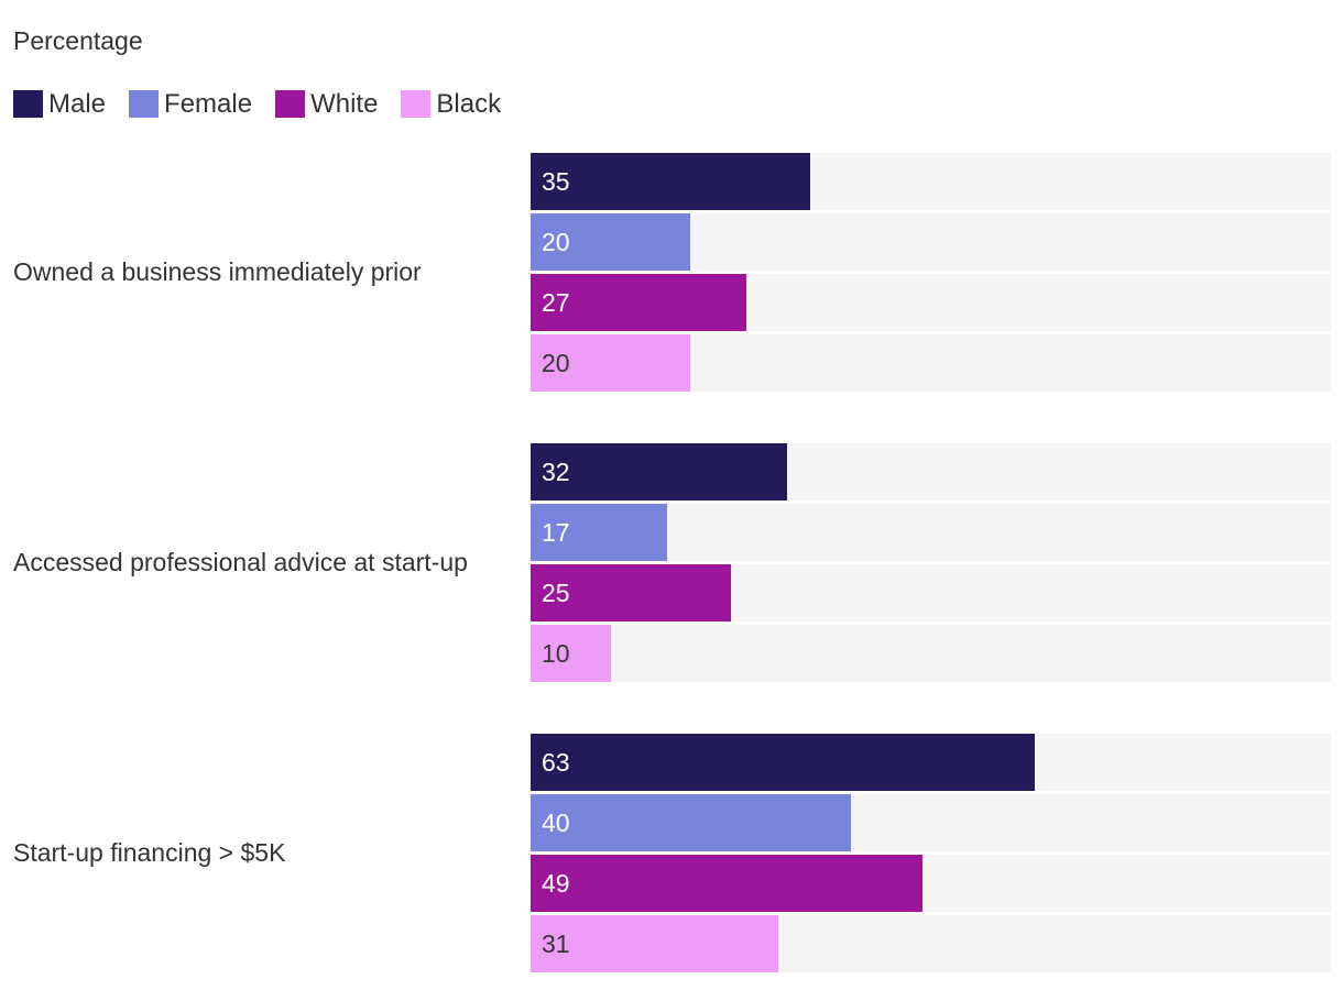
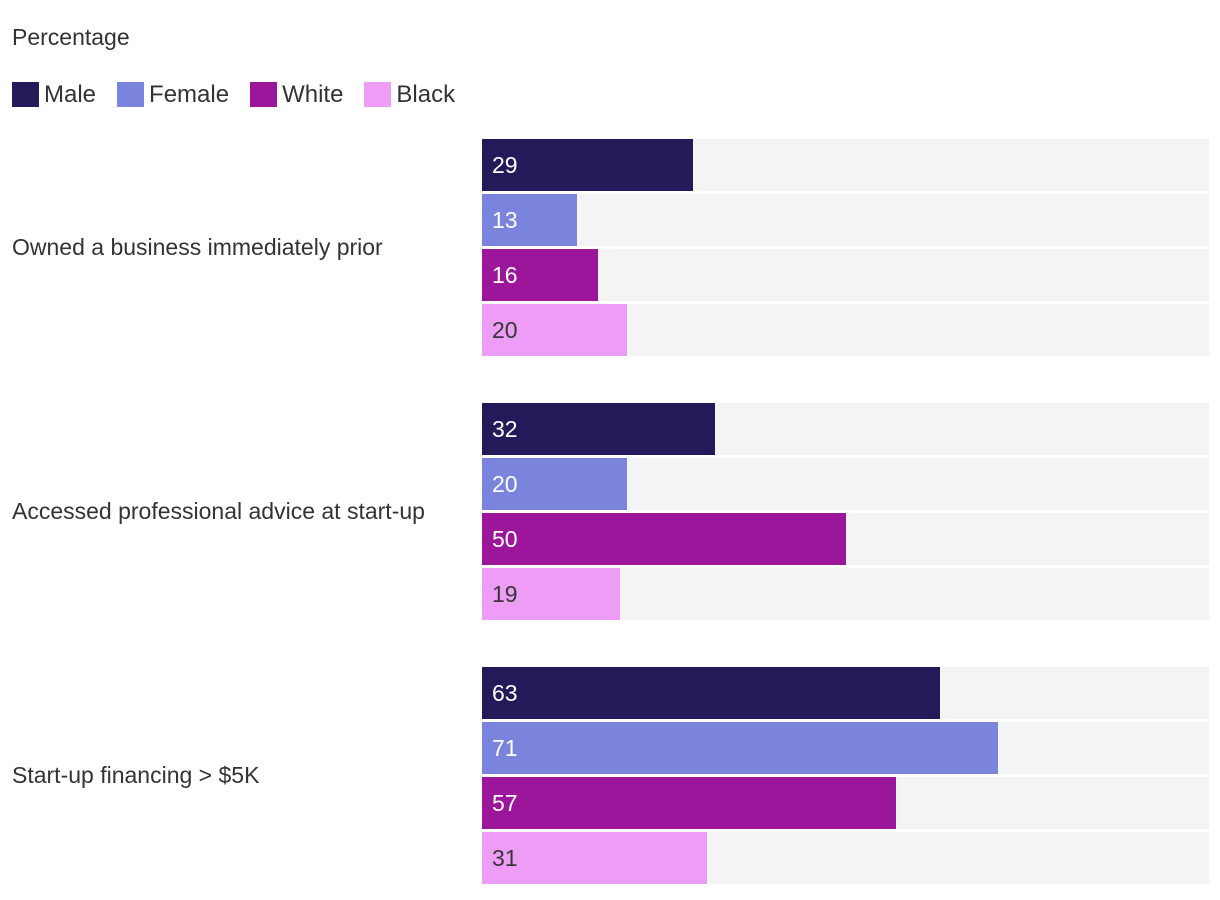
Male/Owned a business immediately prior: 35 -> 29
Female/Owned a business immediately prior: 20 -> 13
White/Owned a business immediately prior: 27 -> 16
Female/Accessed professional advice at start-up: 17 -> 20
White/Accessed professional advice at start-up: 25 -> 50
Black/Accessed professional advice at start-up: 10 -> 19
Female/Start-up financing > $5K: 40 -> 71
White/Start-up financing > $5K: 49 -> 57
